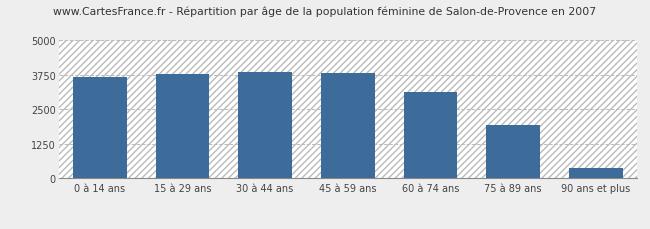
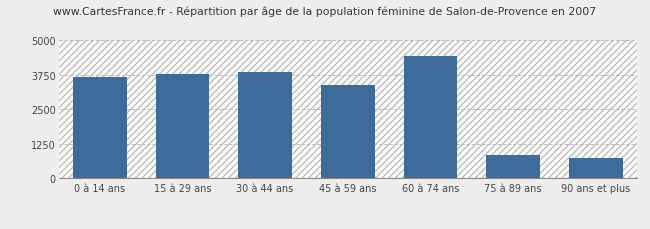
45 à 59 ans: 3820 -> 3400
60 à 74 ans: 3120 -> 4450
75 à 89 ans: 1950 -> 850
90 ans et plus: 380 -> 750
